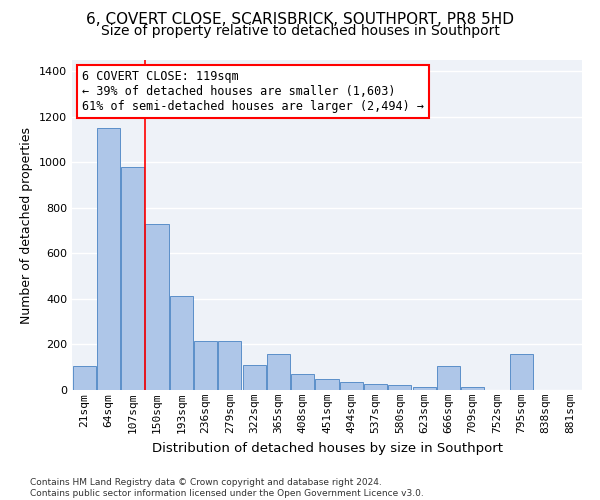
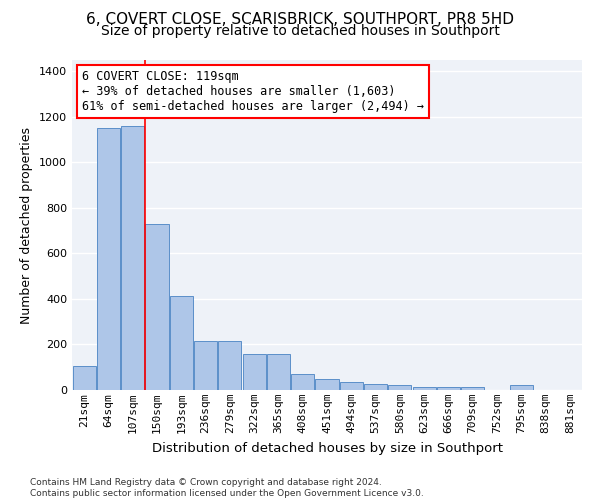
107sqm: 980 -> 1160
322sqm: 110 -> 160
666sqm: 105 -> 15
795sqm: 160 -> 20
